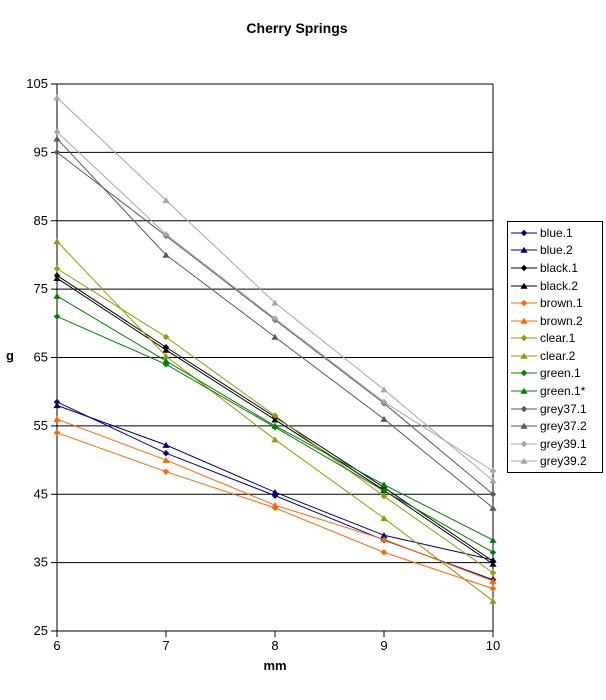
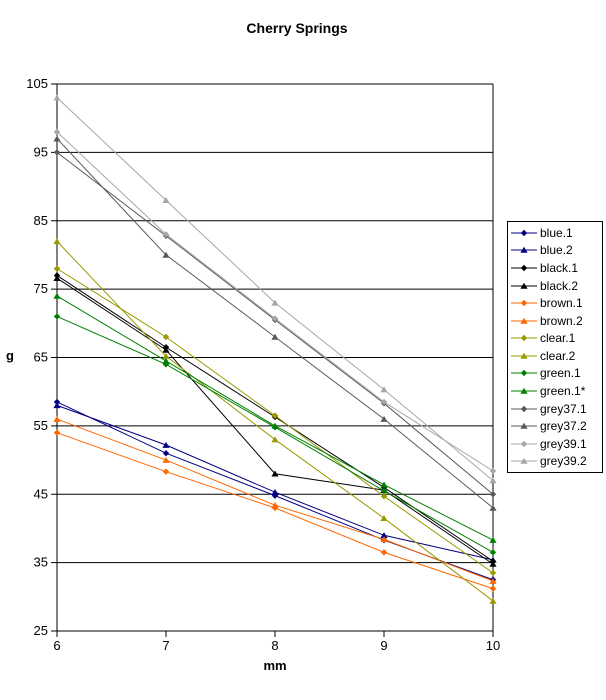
black.2/8: 56 -> 48
